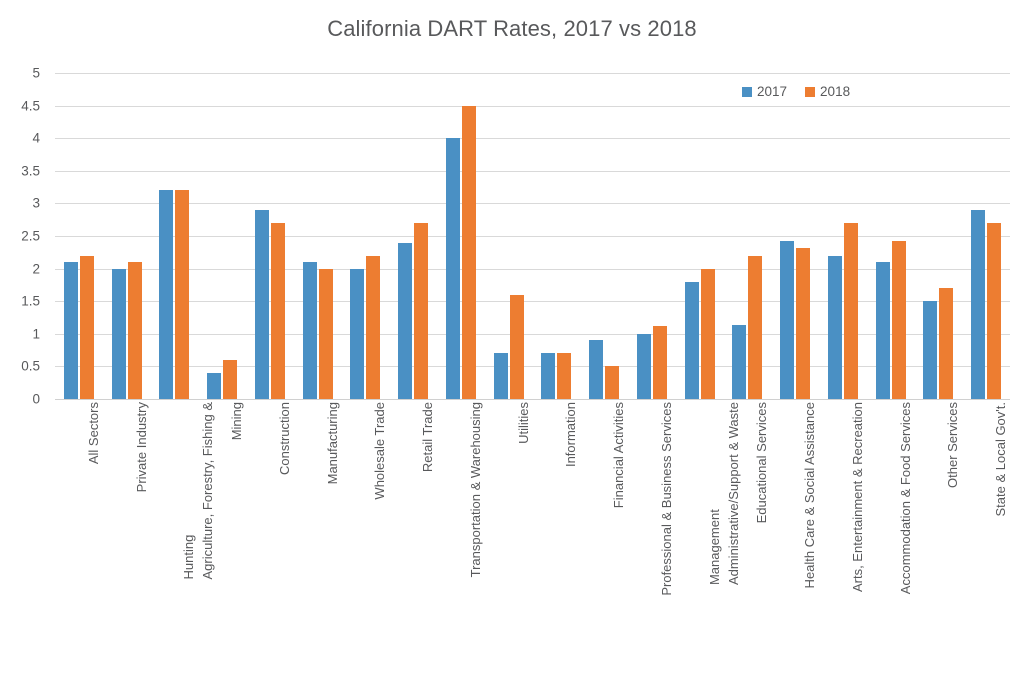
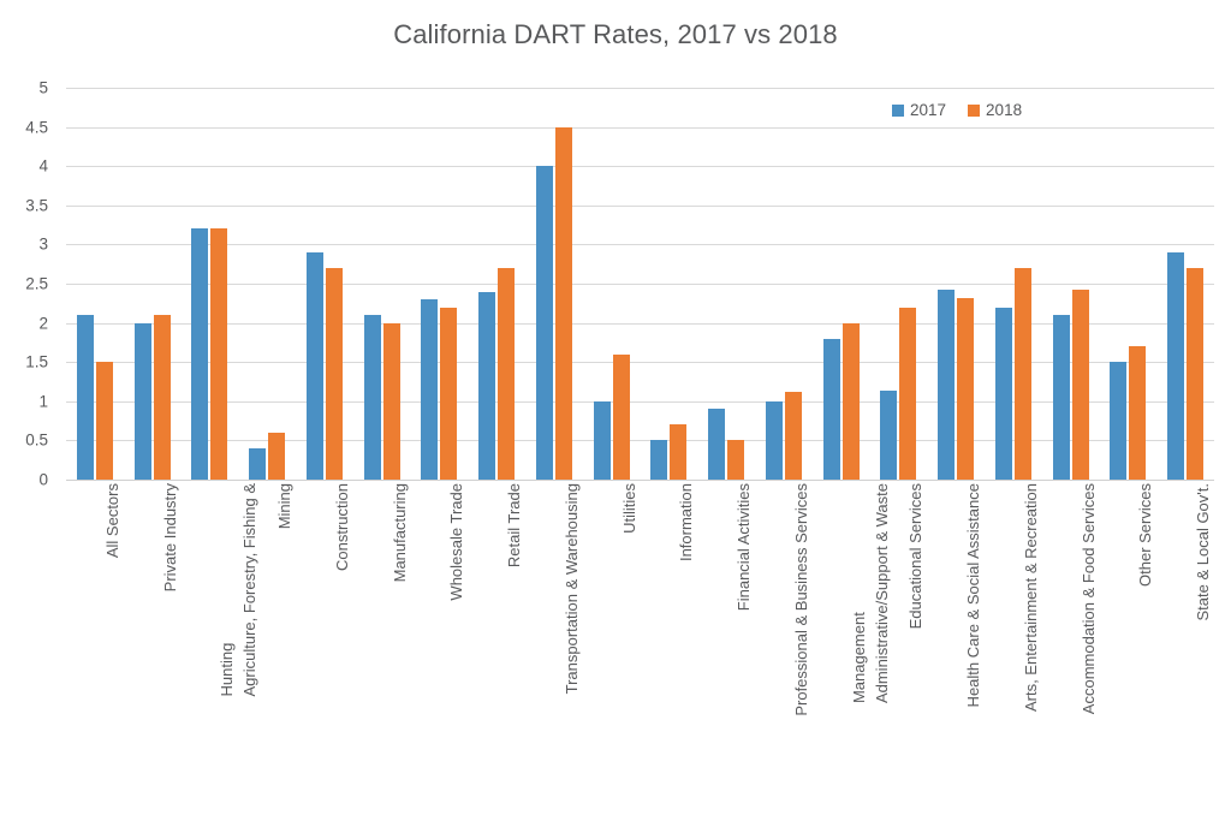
2018/All Sectors: 2.2 -> 1.5
2017/Wholesale Trade: 2.0 -> 2.3
2017/Utilities: 0.7 -> 1.0
2017/Information: 0.7 -> 0.5
